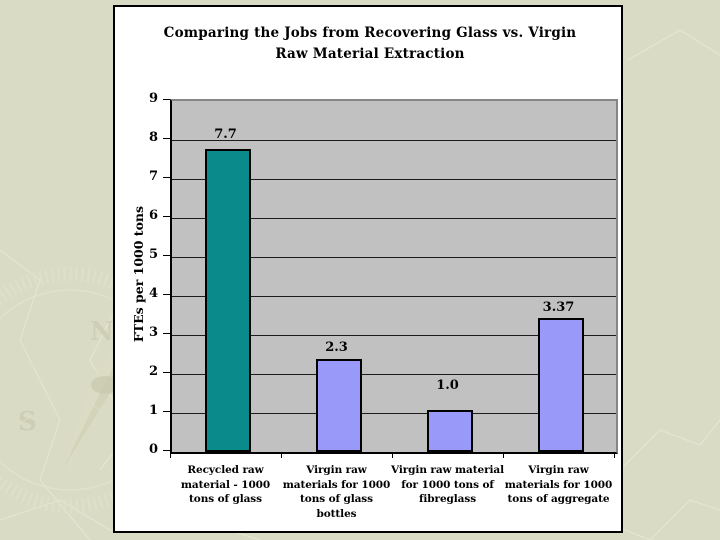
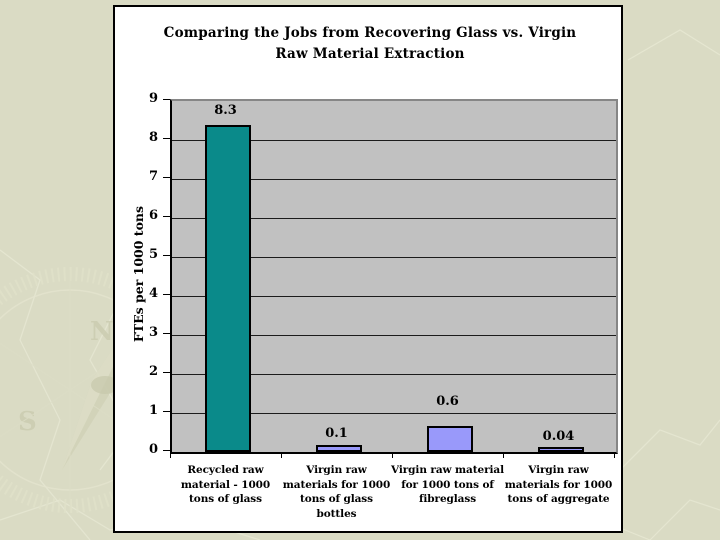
Recycled raw material - 1000 tons of glass: 7.7 -> 8.3
Virgin raw materials for 1000 tons of glass bottles: 2.3 -> 0.1
Virgin raw material for 1000 tons of fibreglass: 1.0 -> 0.6
Virgin raw materials for 1000 tons of aggregate: 3.37 -> 0.04
